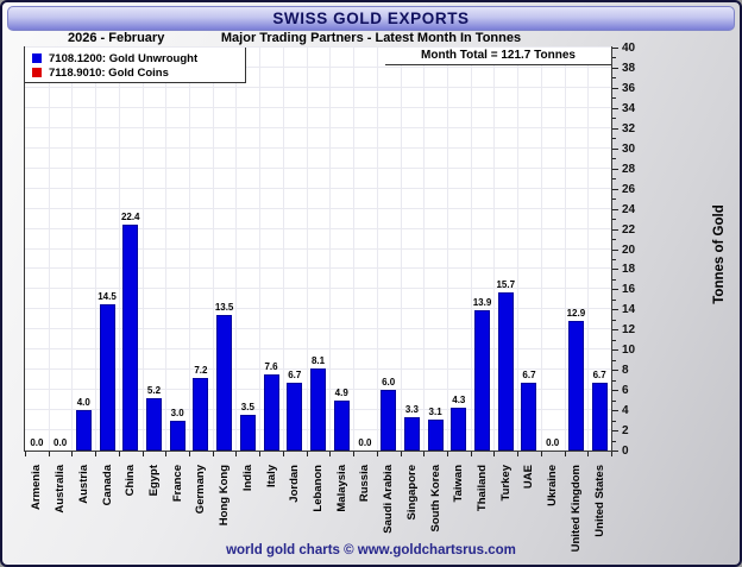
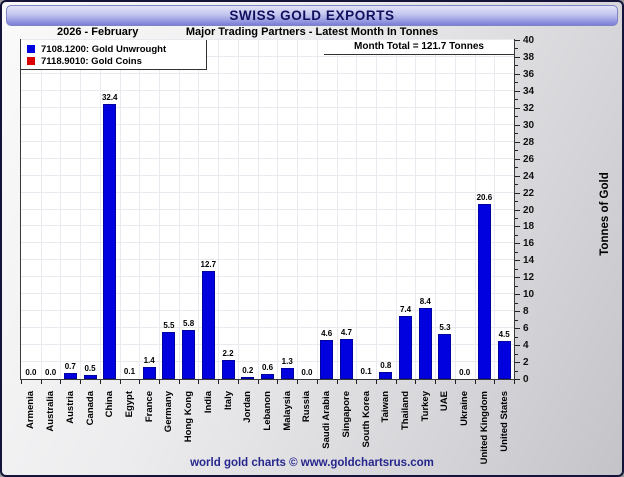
Austria: 4.0 -> 0.7
Canada: 14.5 -> 0.5
China: 22.4 -> 32.4
Egypt: 5.2 -> 0.1
France: 3.0 -> 1.4
Germany: 7.2 -> 5.5
Hong Kong: 13.5 -> 5.8
India: 3.5 -> 12.7
Italy: 7.6 -> 2.2
Jordan: 6.7 -> 0.2
Lebanon: 8.1 -> 0.6
Malaysia: 4.9 -> 1.3
Saudi Arabia: 6.0 -> 4.6
Singapore: 3.3 -> 4.7
South Korea: 3.1 -> 0.1
Taiwan: 4.3 -> 0.8
Thailand: 13.9 -> 7.4
Turkey: 15.7 -> 8.4
UAE: 6.7 -> 5.3
United Kingdom: 12.9 -> 20.6
United States: 6.7 -> 4.5
